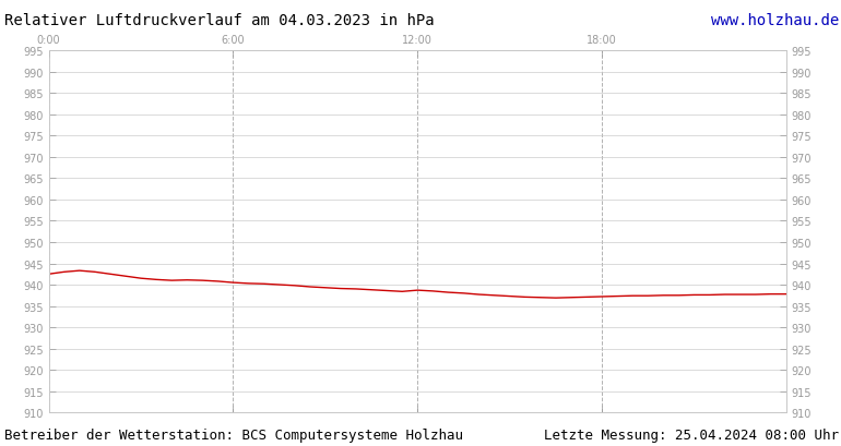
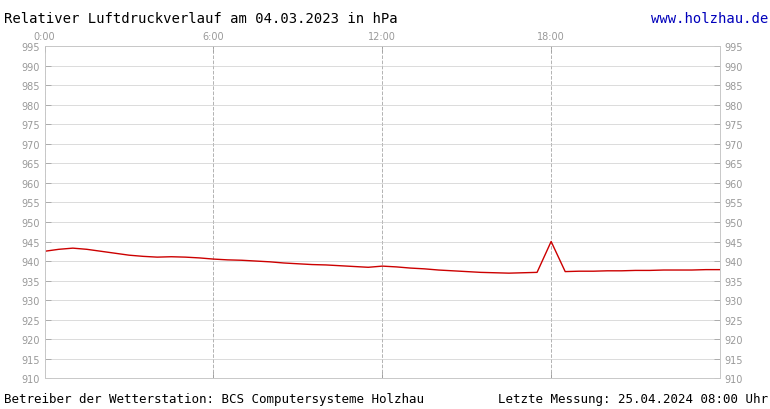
18:00: 937.2 -> 945.0
